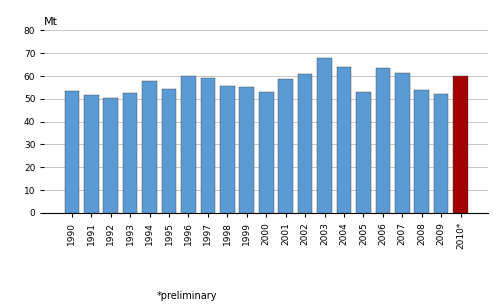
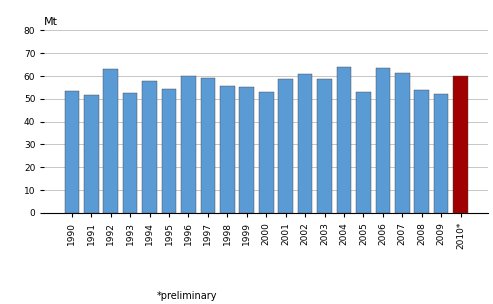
1992: 50.5 -> 63.0
2003: 68.0 -> 58.5
